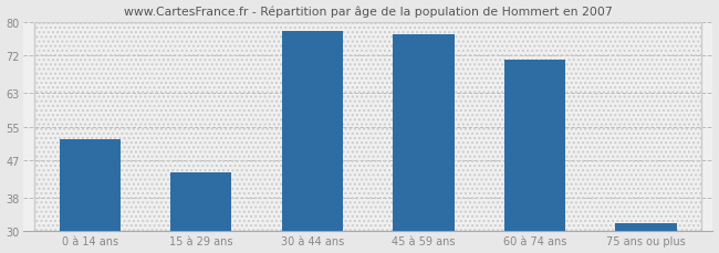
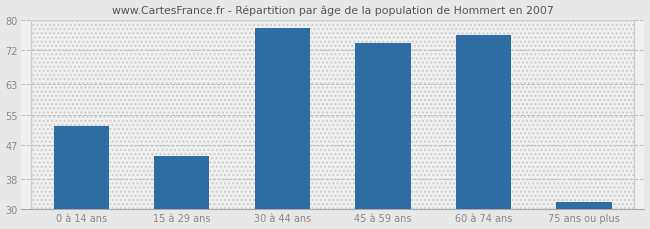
45 à 59 ans: 77 -> 74
60 à 74 ans: 71 -> 76
